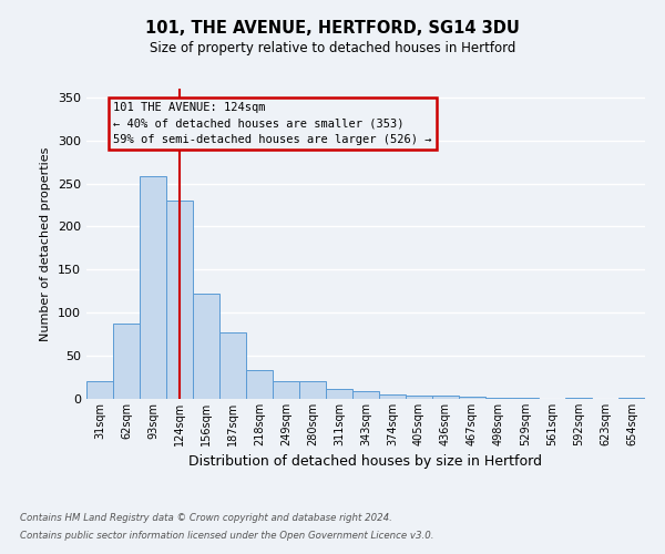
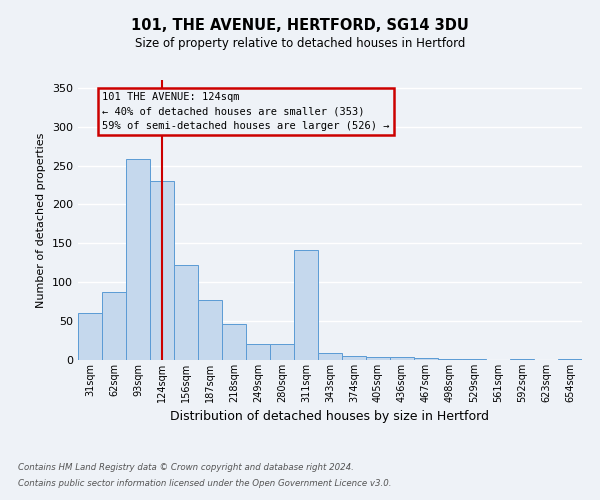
31sqm: 20 -> 60
218sqm: 33 -> 46
311sqm: 11 -> 142
